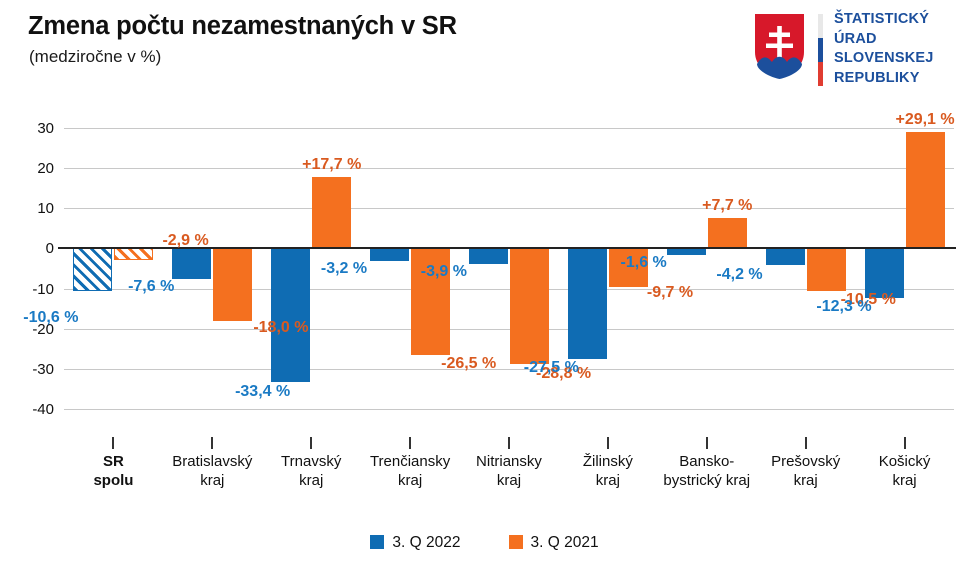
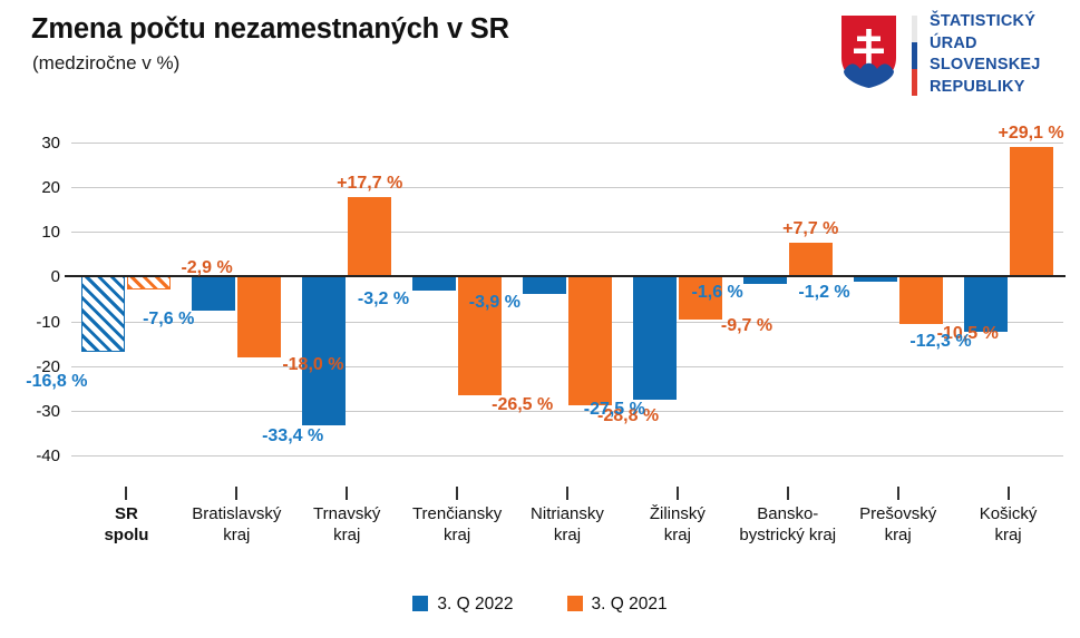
3. Q 2022/SR spolu: -10,6 -> -16,8
3. Q 2022/Prešovský kraj: -4,2 -> -1,2
